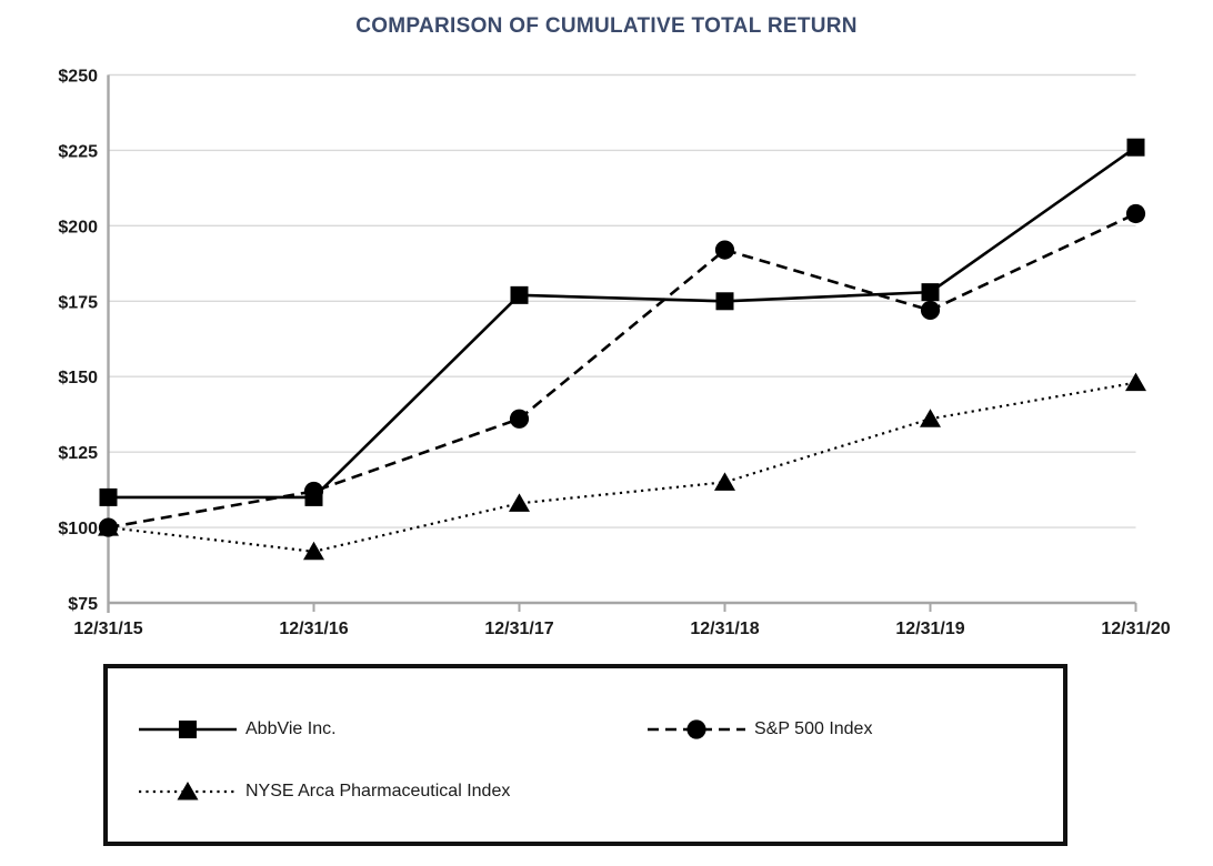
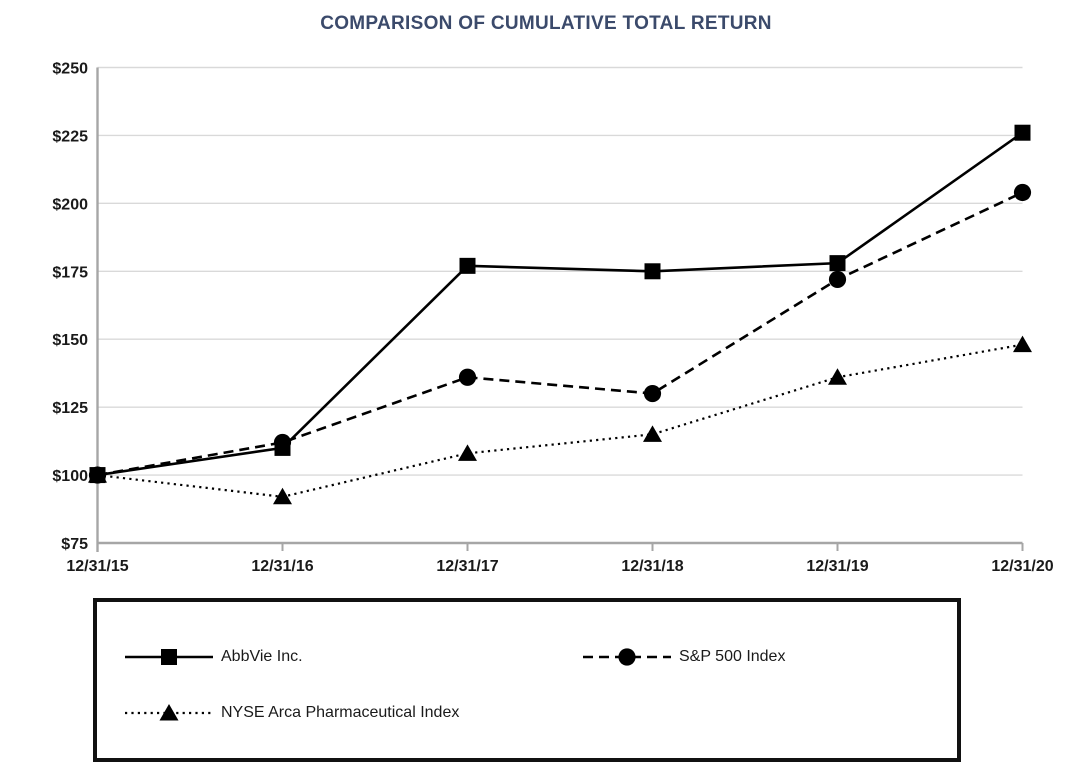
AbbVie Inc./12/31/15: $110 -> $100
S&P 500 Index/12/31/18: $192 -> $130
